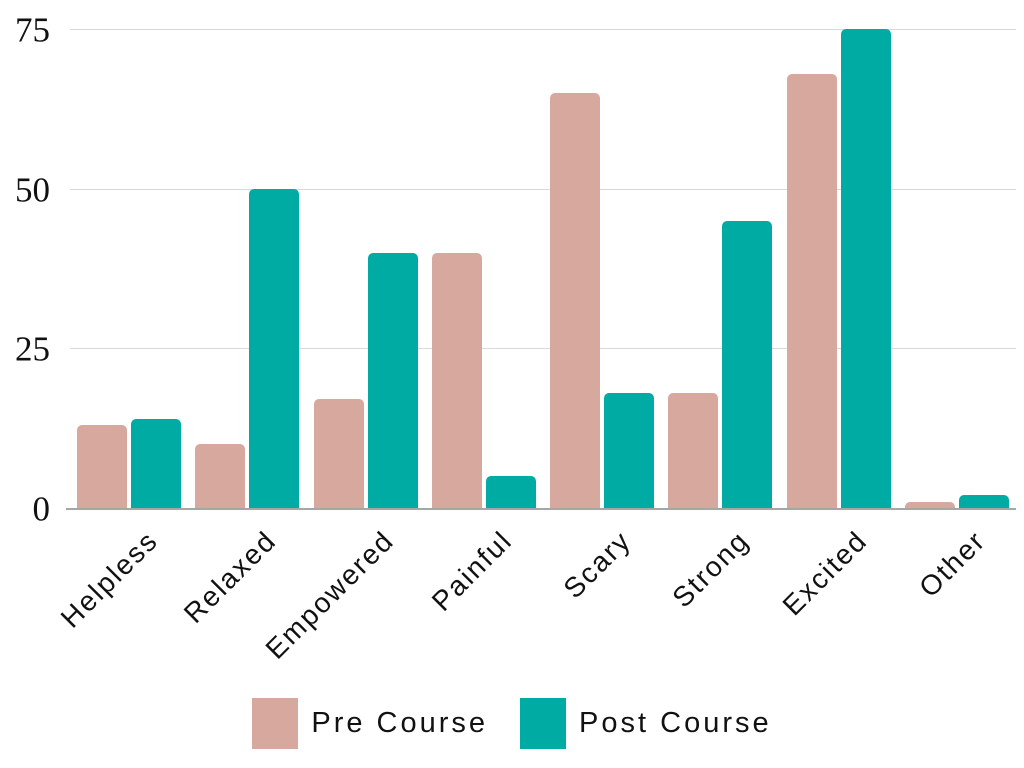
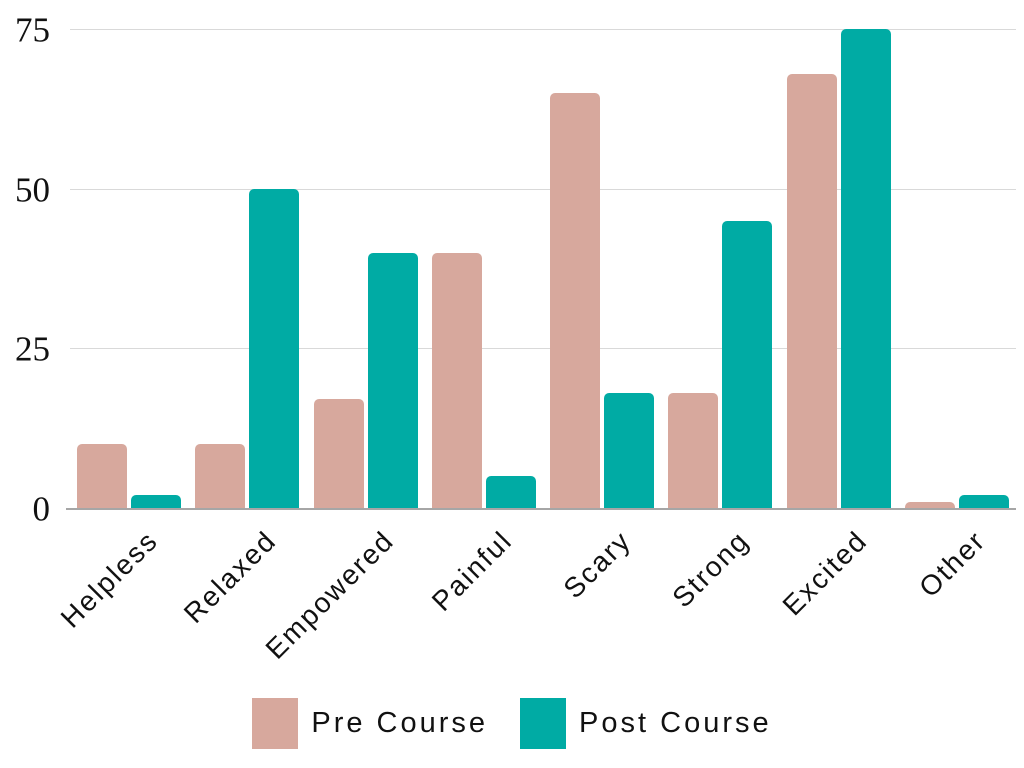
Pre Course/Helpless: 13 -> 10
Post Course/Helpless: 14 -> 2
